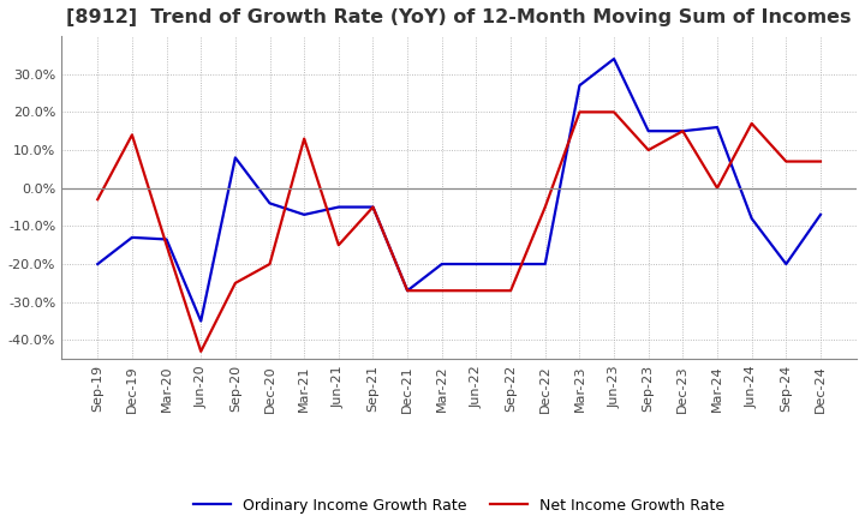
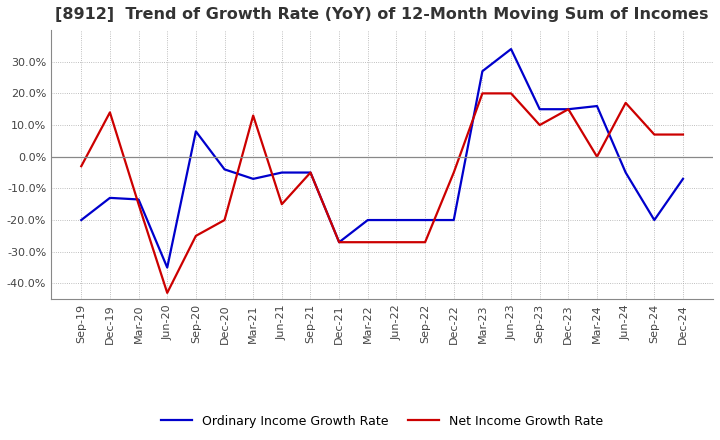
Ordinary Income Growth Rate/Jun-24: -8.0% -> -5.0%
